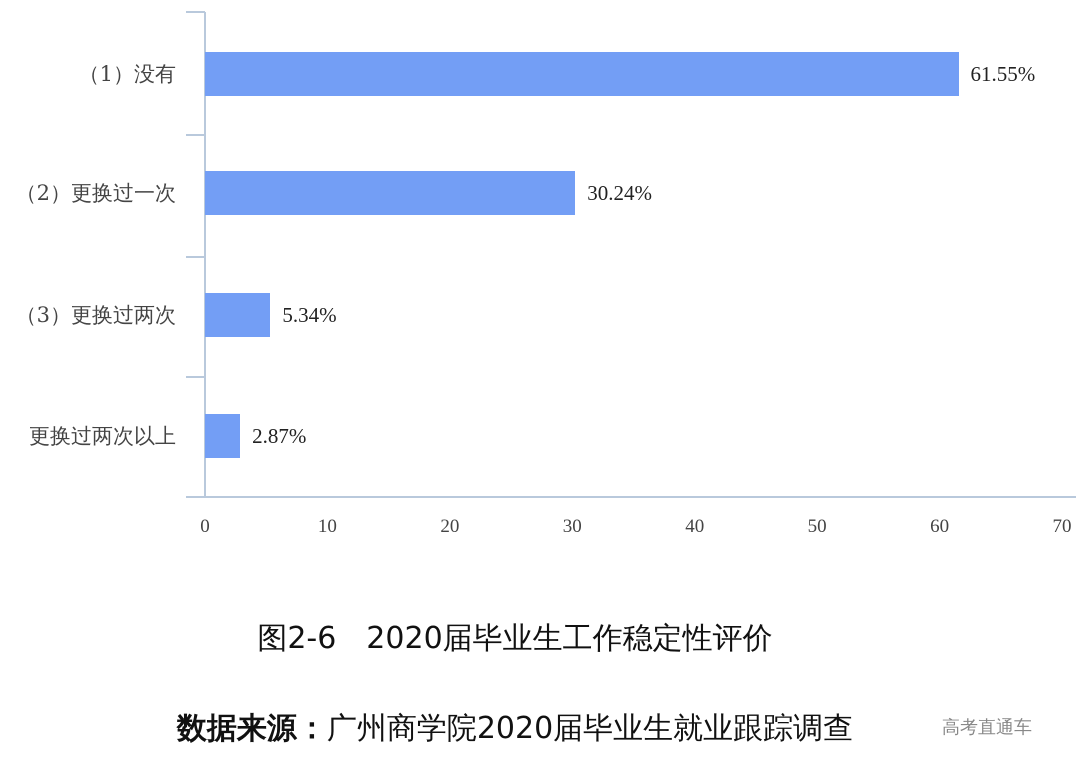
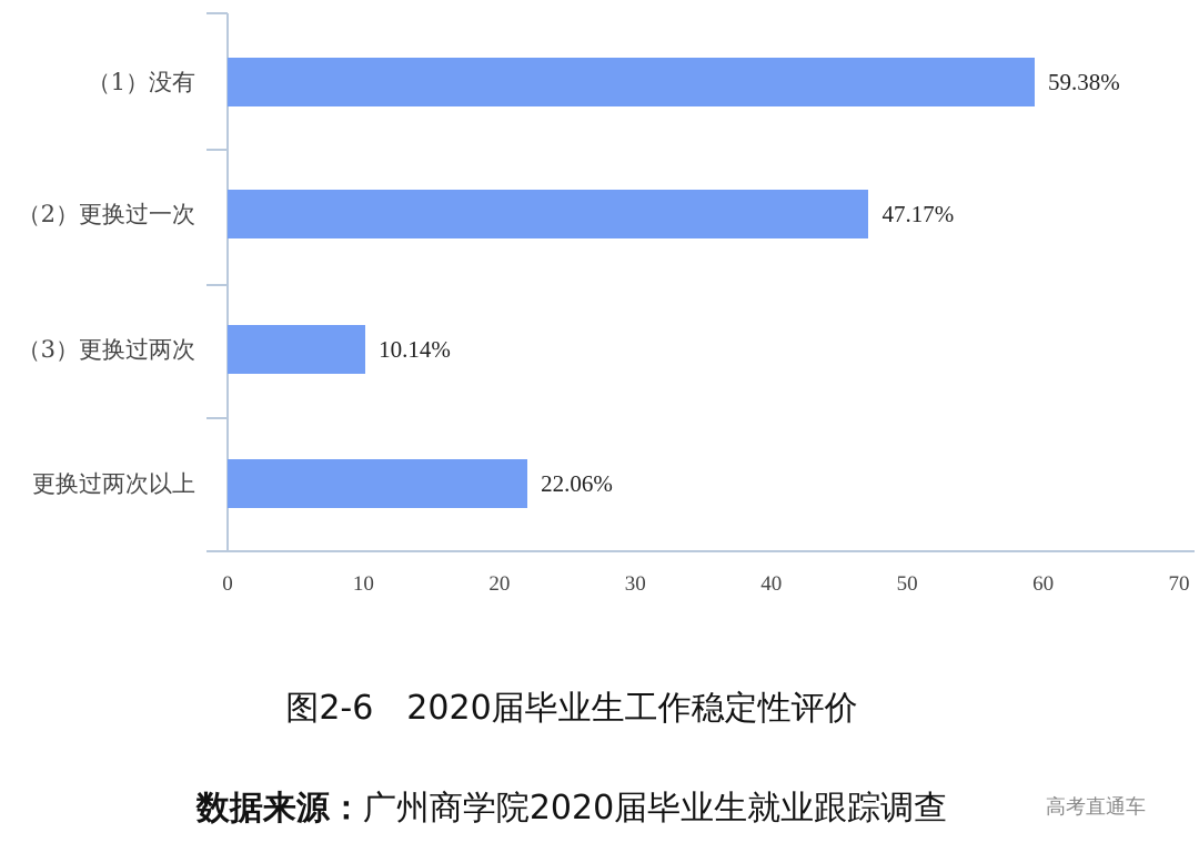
（1）没有: 61.55% -> 59.38%
（2）更换过一次: 30.24% -> 47.17%
（3）更换过两次: 5.34% -> 10.14%
更换过两次以上: 2.87% -> 22.06%
